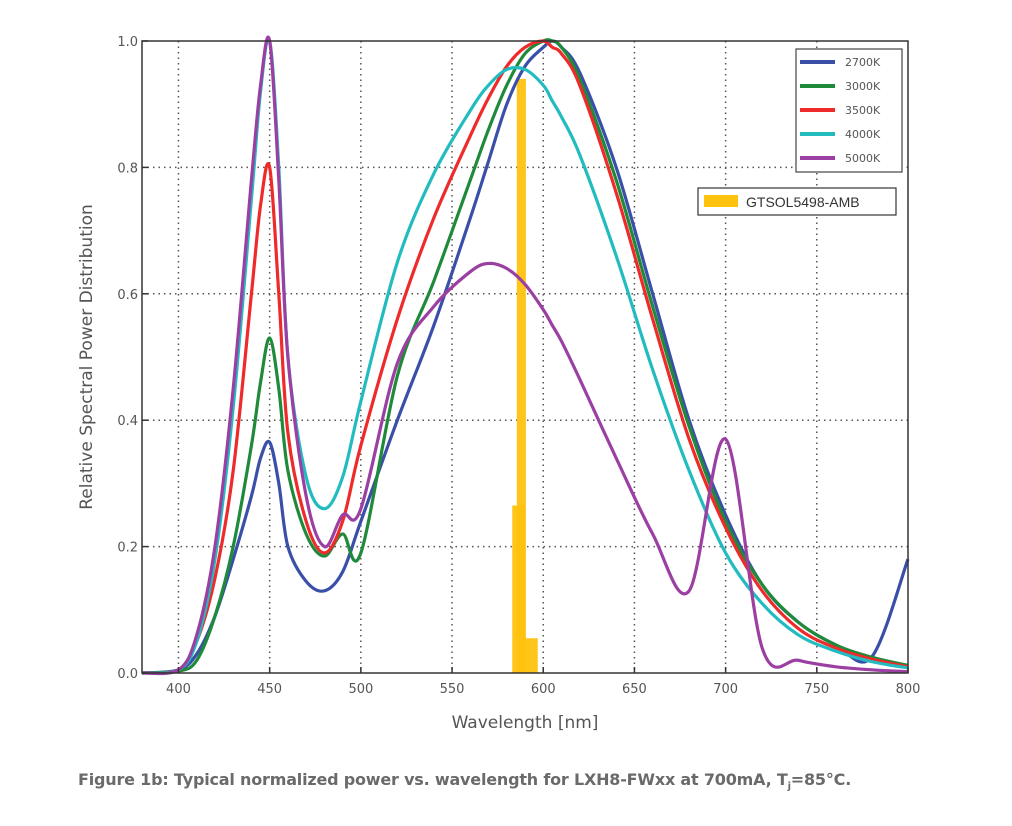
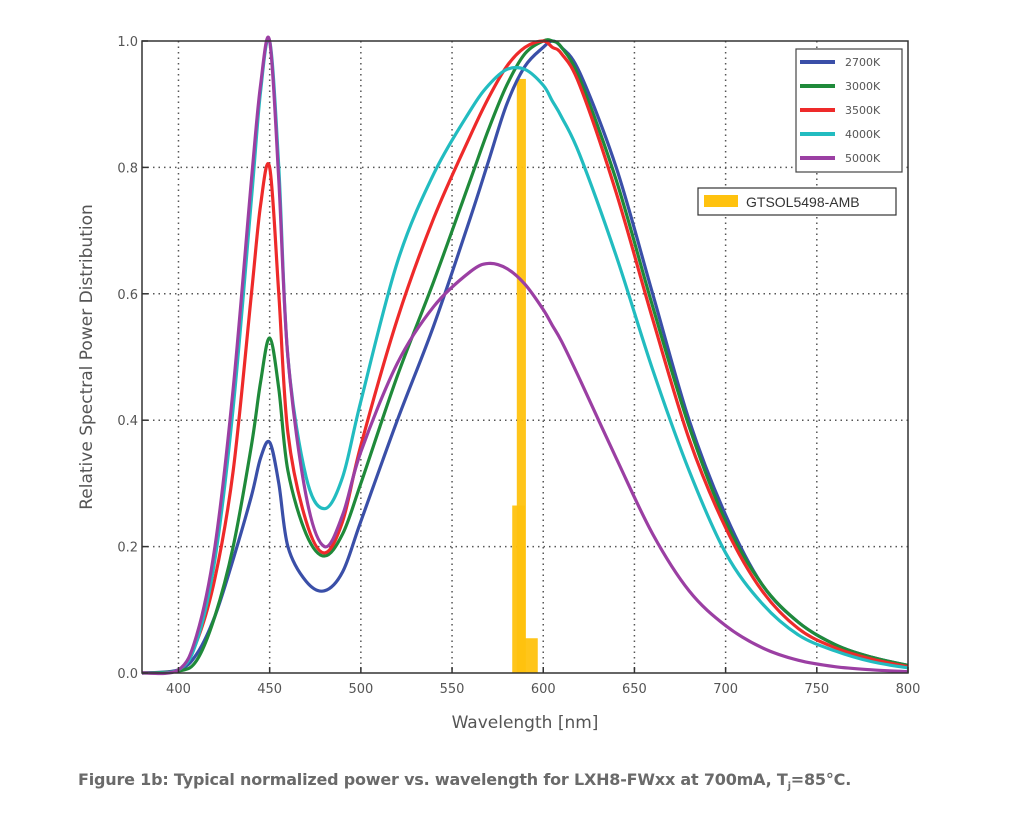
3000K/500: 0.19 -> 0.30
5000K/500: 0.26 -> 0.35
5000K/700: 0.37 -> 0.07
2700K/800: 0.18 -> 0.01
